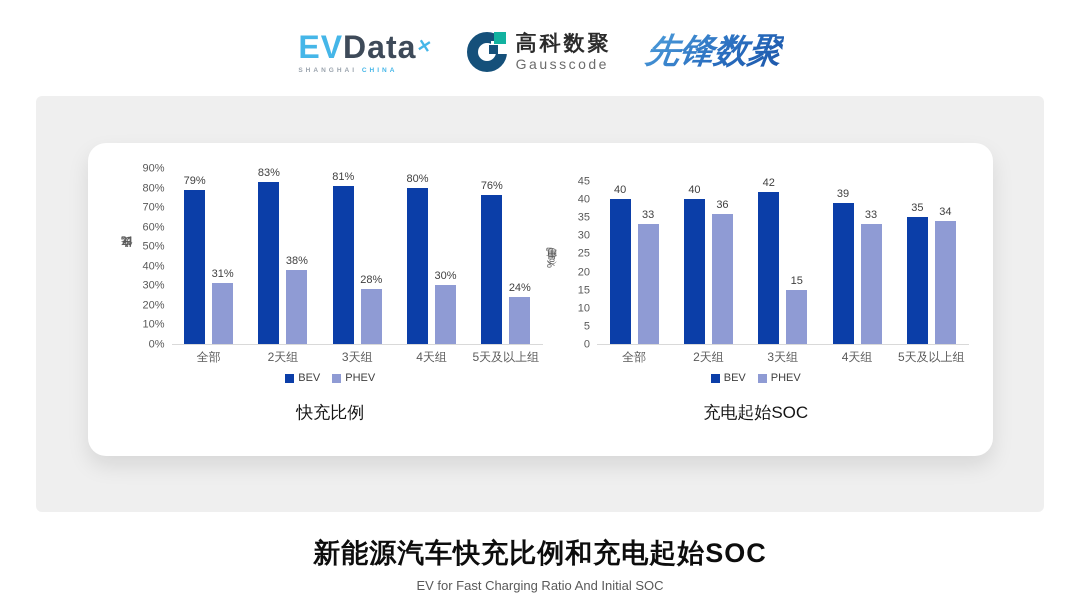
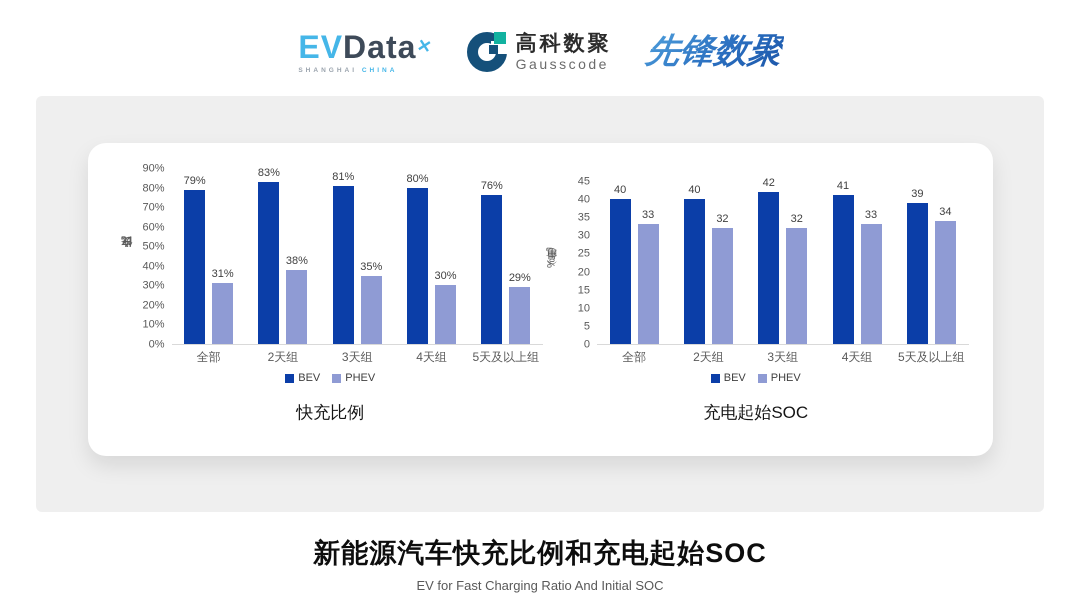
快充比例/PHEV/3天组: 28% -> 35%
快充比例/PHEV/5天及以上组: 24% -> 29%
充电起始SOC/PHEV/2天组: 36 -> 32
充电起始SOC/PHEV/3天组: 15 -> 32
充电起始SOC/BEV/4天组: 39 -> 41
充电起始SOC/BEV/5天及以上组: 35 -> 39
